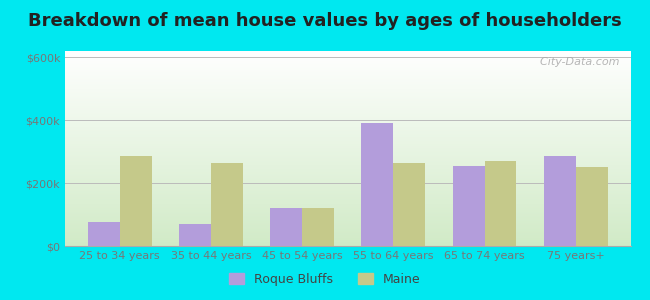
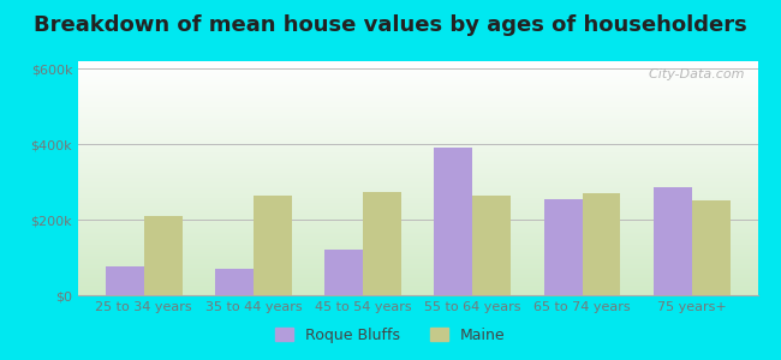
Maine/25 to 34 years: $285k -> $210k
Maine/45 to 54 years: $120k -> $275k
